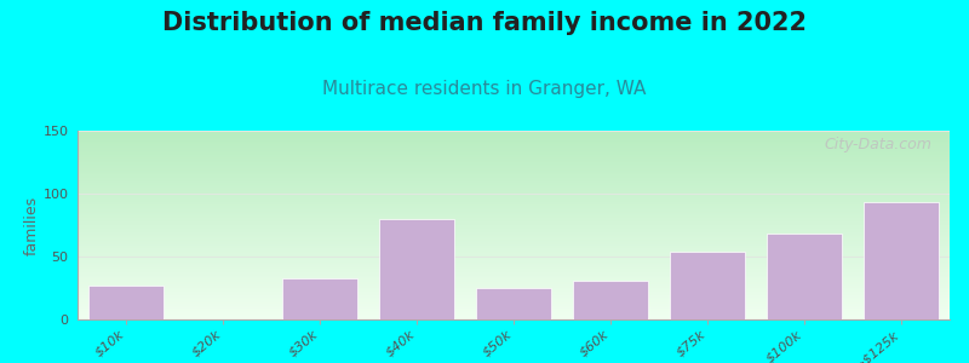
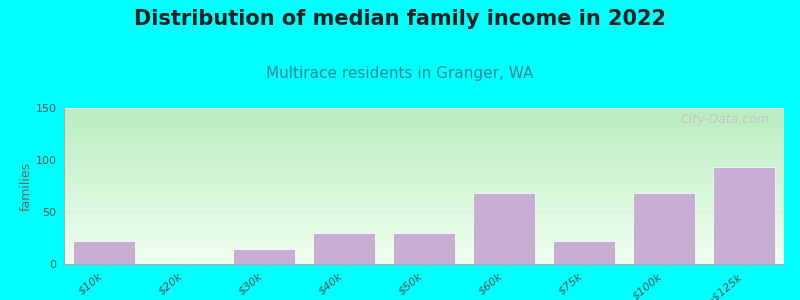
$10k: 27 -> 22
$30k: 33 -> 14
$40k: 80 -> 30
$50k: 25 -> 30
$60k: 31 -> 68
$75k: 54 -> 22
